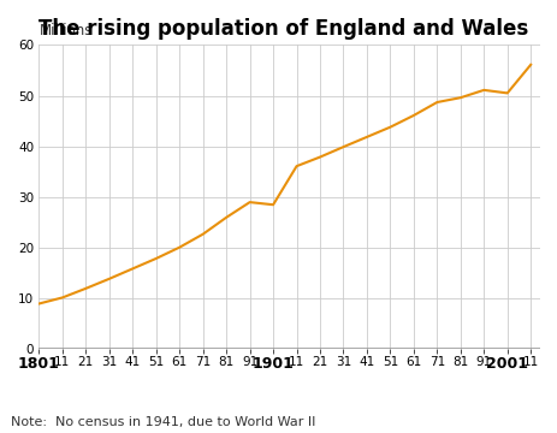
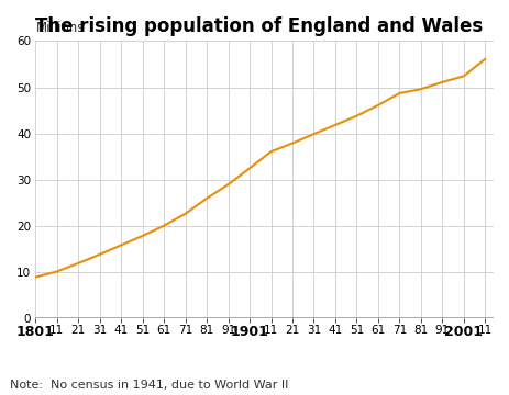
1901: 28.5 -> 32.5
2001: 50.5 -> 52.4
